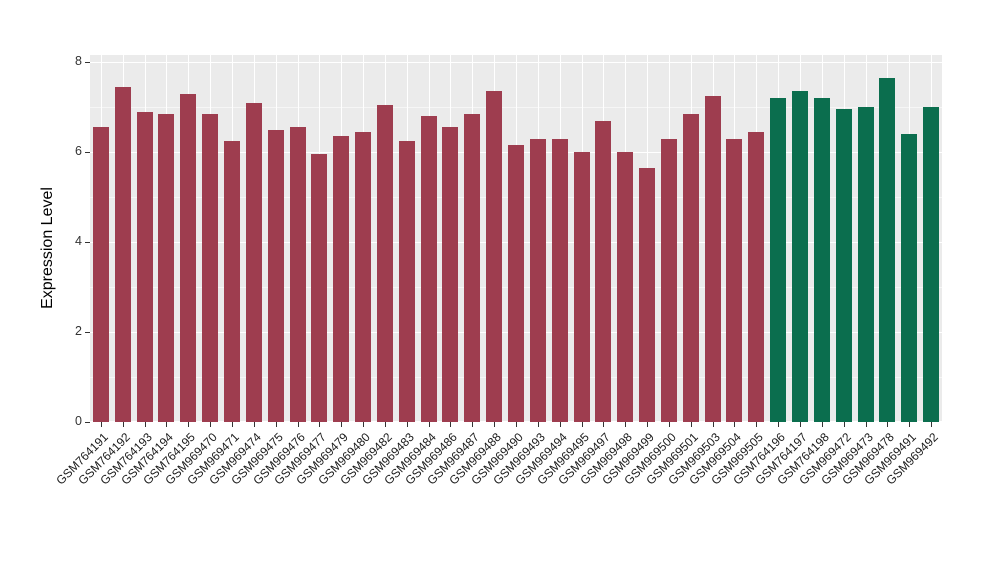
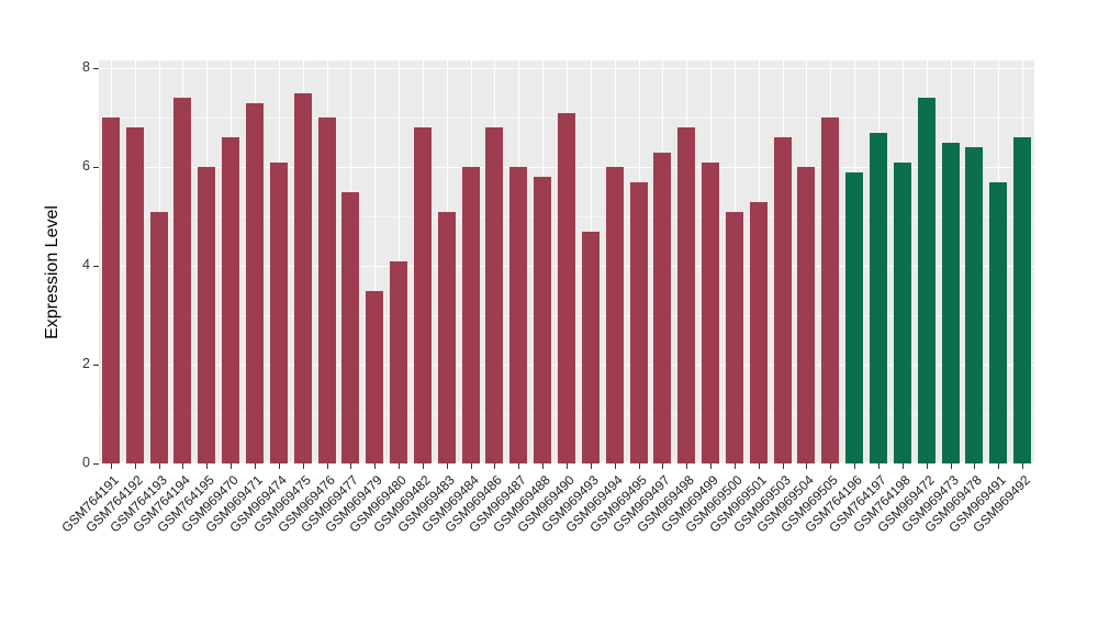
GSM764191: 6.5 -> 7.0
GSM764192: 7.5 -> 6.8
GSM764193: 6.9 -> 5.1
GSM764194: 6.8 -> 7.4
GSM764195: 7.3 -> 6.0
GSM969470: 6.8 -> 6.6
GSM969471: 6.2 -> 7.3
GSM969474: 7.1 -> 6.1
GSM969475: 6.5 -> 7.5
GSM969476: 6.5 -> 7.0
GSM969477: 6.0 -> 5.5
GSM969479: 6.3 -> 3.5
GSM969480: 6.5 -> 4.1
GSM969482: 7.0 -> 6.8
GSM969483: 6.2 -> 5.1
GSM969484: 6.8 -> 6.0
GSM969486: 6.5 -> 6.8
GSM969487: 6.8 -> 6.0
GSM969488: 7.3 -> 5.8
GSM969490: 6.2 -> 7.1
GSM969493: 6.3 -> 4.7
GSM969494: 6.3 -> 6.0
GSM969495: 6.0 -> 5.7
GSM969497: 6.7 -> 6.3
GSM969498: 6.0 -> 6.8
GSM969499: 5.7 -> 6.1
GSM969500: 6.3 -> 5.1
GSM969501: 6.8 -> 5.3
GSM969503: 7.2 -> 6.6
GSM969504: 6.3 -> 6.0
GSM969505: 6.5 -> 7.0
GSM764196: 7.2 -> 5.9
GSM764197: 7.3 -> 6.7
GSM764198: 7.2 -> 6.1
GSM969472: 7.0 -> 7.4
GSM969473: 7.0 -> 6.5
GSM969478: 7.7 -> 6.4
GSM969491: 6.4 -> 5.7
GSM969492: 7.0 -> 6.6
